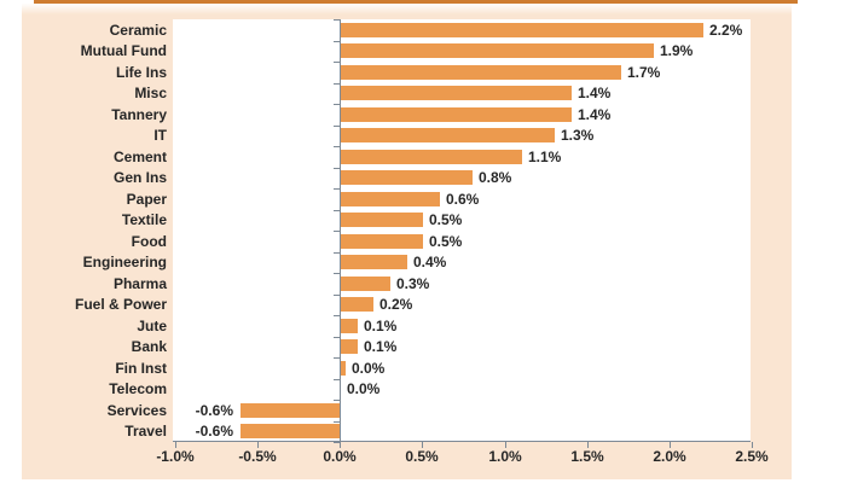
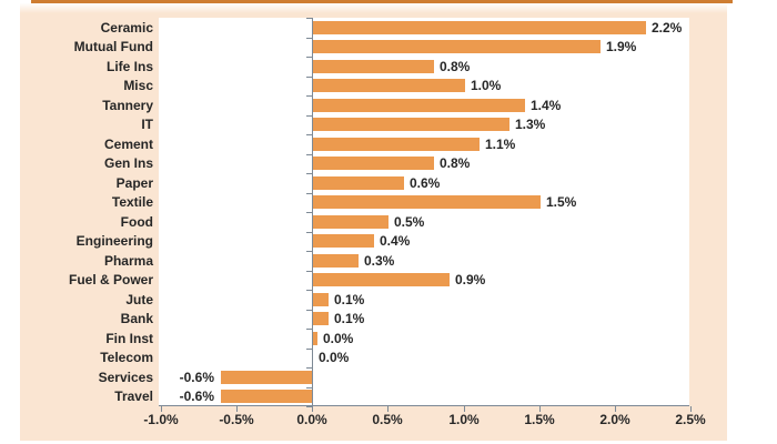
Life Ins: 1.7% -> 0.8%
Misc: 1.4% -> 1.0%
Textile: 0.5% -> 1.5%
Fuel & Power: 0.2% -> 0.9%
